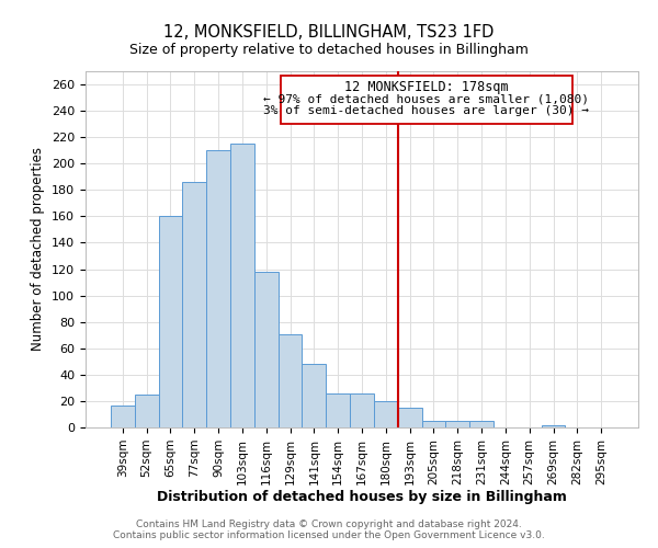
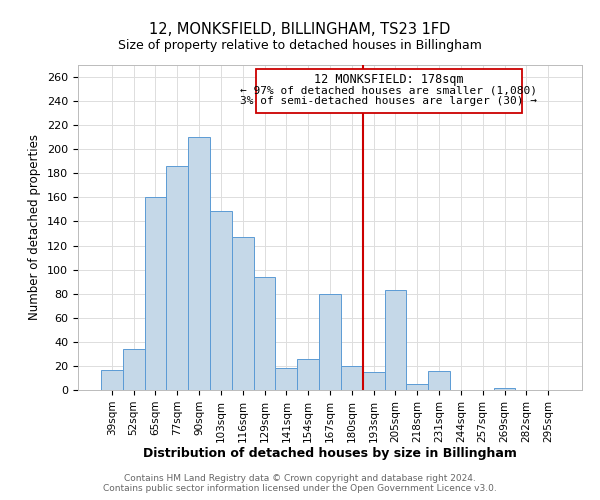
52sqm: 25 -> 34
103sqm: 215 -> 149
116sqm: 118 -> 127
129sqm: 71 -> 94
141sqm: 48 -> 18
167sqm: 26 -> 80
205sqm: 5 -> 83
231sqm: 5 -> 16
